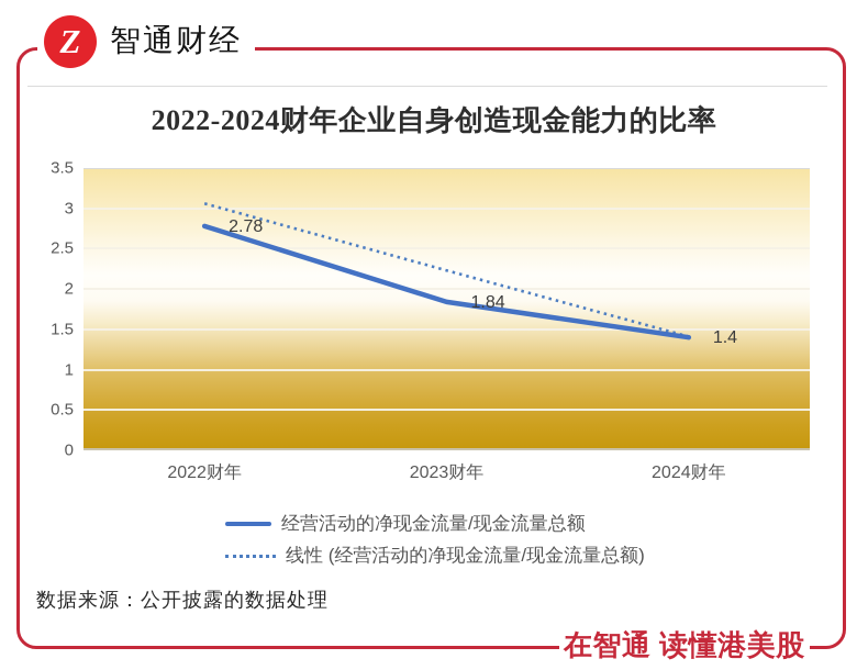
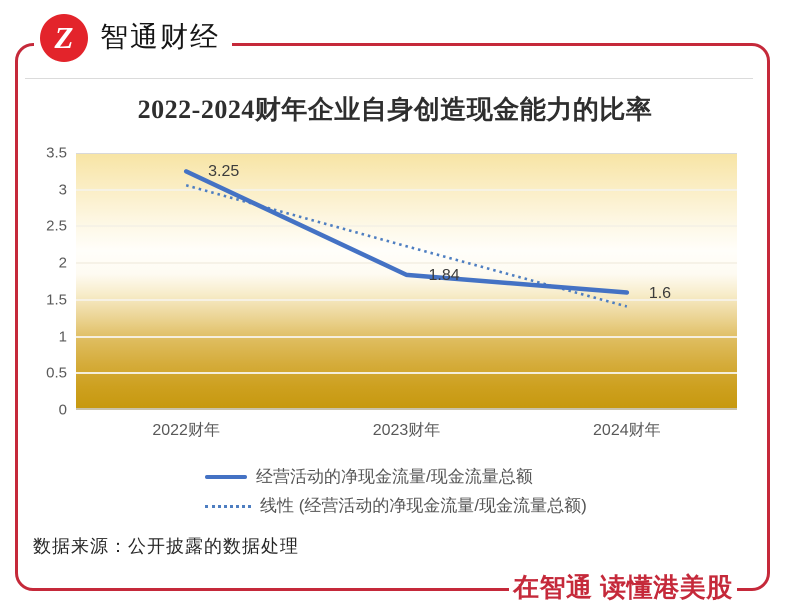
经营活动的净现金流量/现金流量总额/2022财年: 2.78 -> 3.25
经营活动的净现金流量/现金流量总额/2024财年: 1.4 -> 1.6
